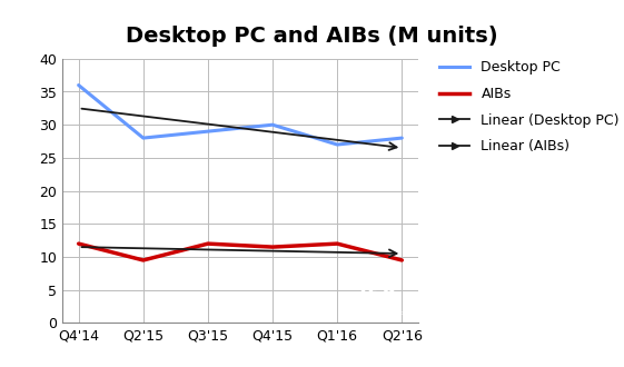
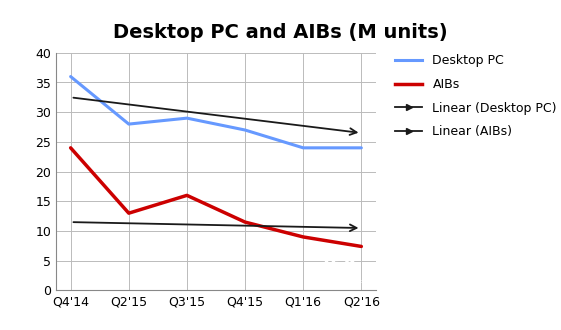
AIBs/Q4'14: 12.0 -> 24.0
AIBs/Q2'15: 9.5 -> 13.0
AIBs/Q3'15: 12.0 -> 16.0
Desktop PC/Q4'15: 30 -> 27
Desktop PC/Q1'16: 27 -> 24
AIBs/Q1'16: 12.0 -> 9.0
Desktop PC/Q2'16: 28 -> 24
AIBs/Q2'16: 9.5 -> 7.4
